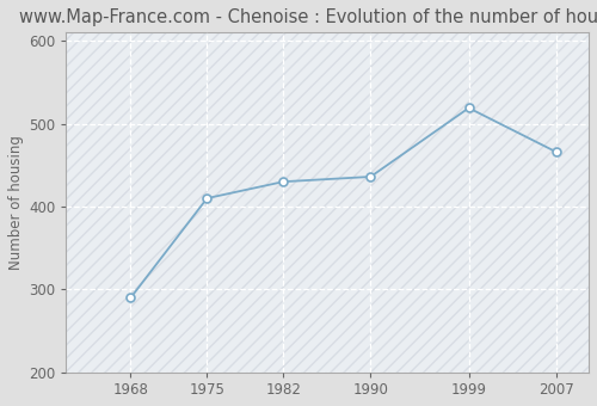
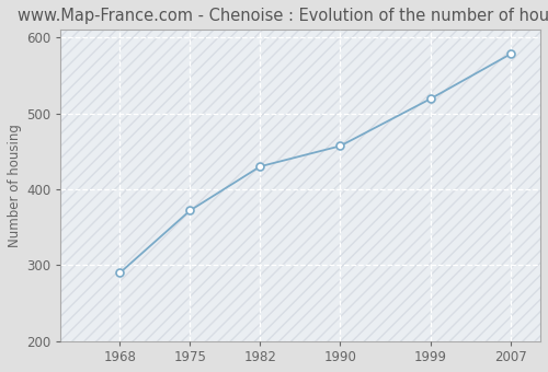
1975: 410 -> 372
1990: 436 -> 457
2007: 466 -> 578
